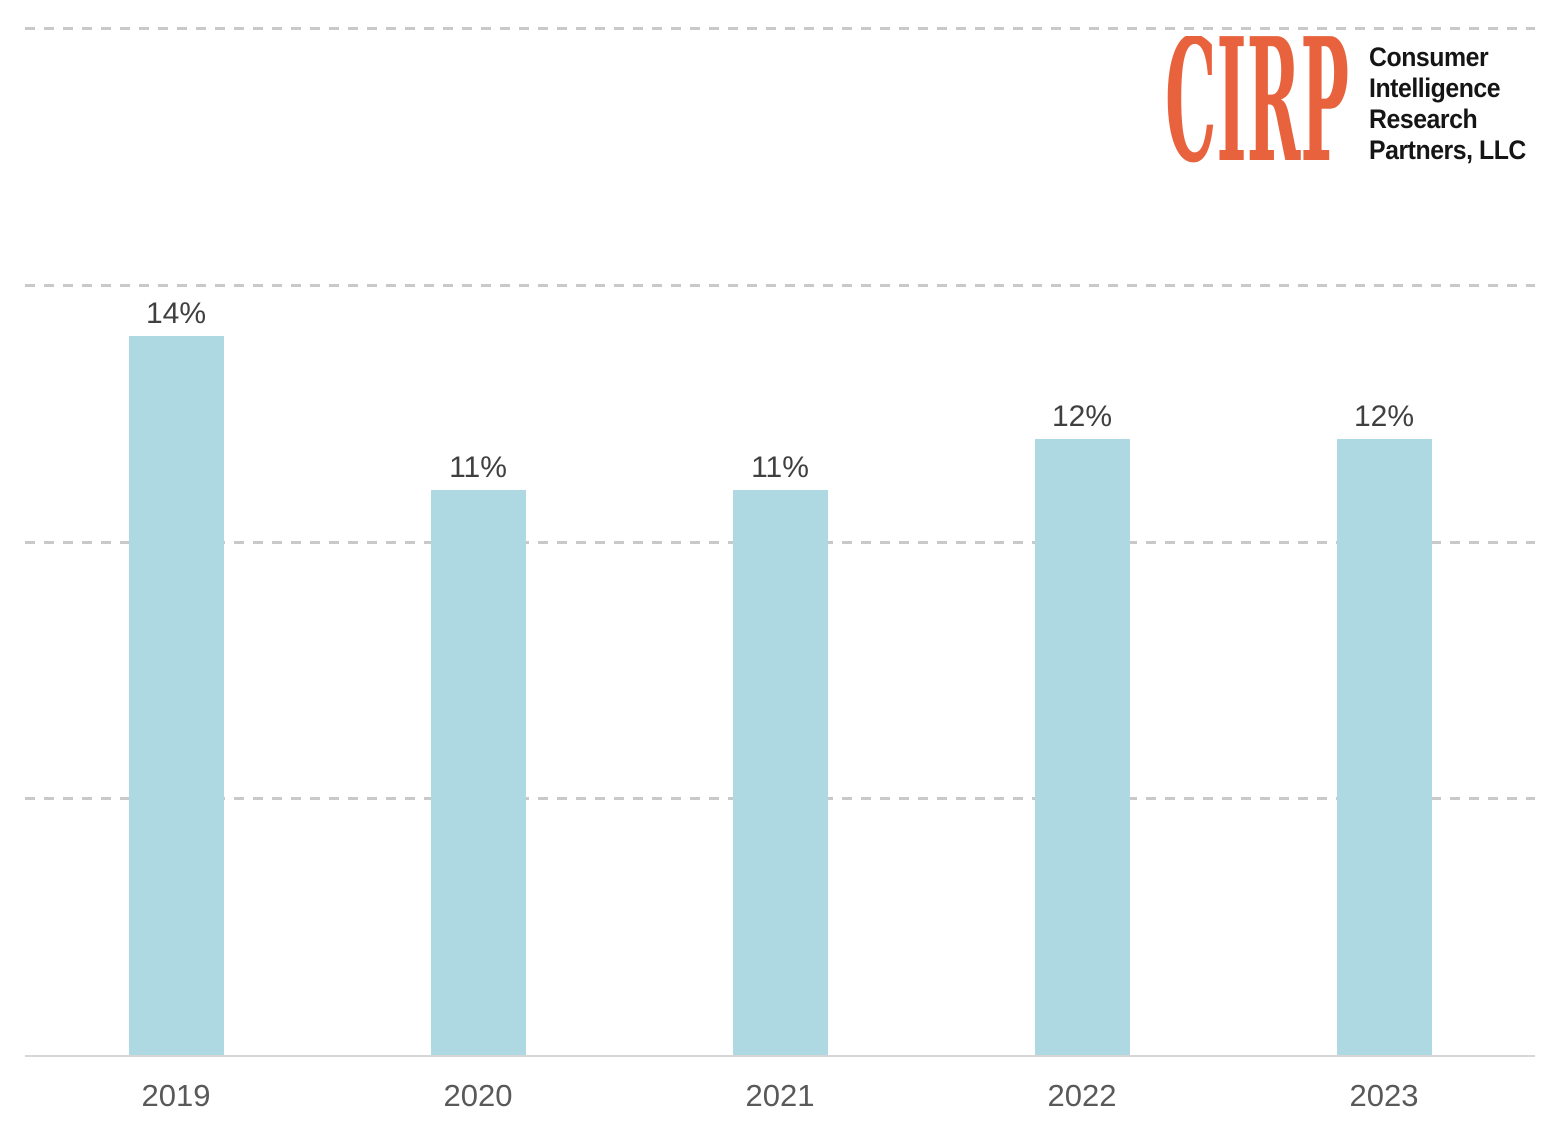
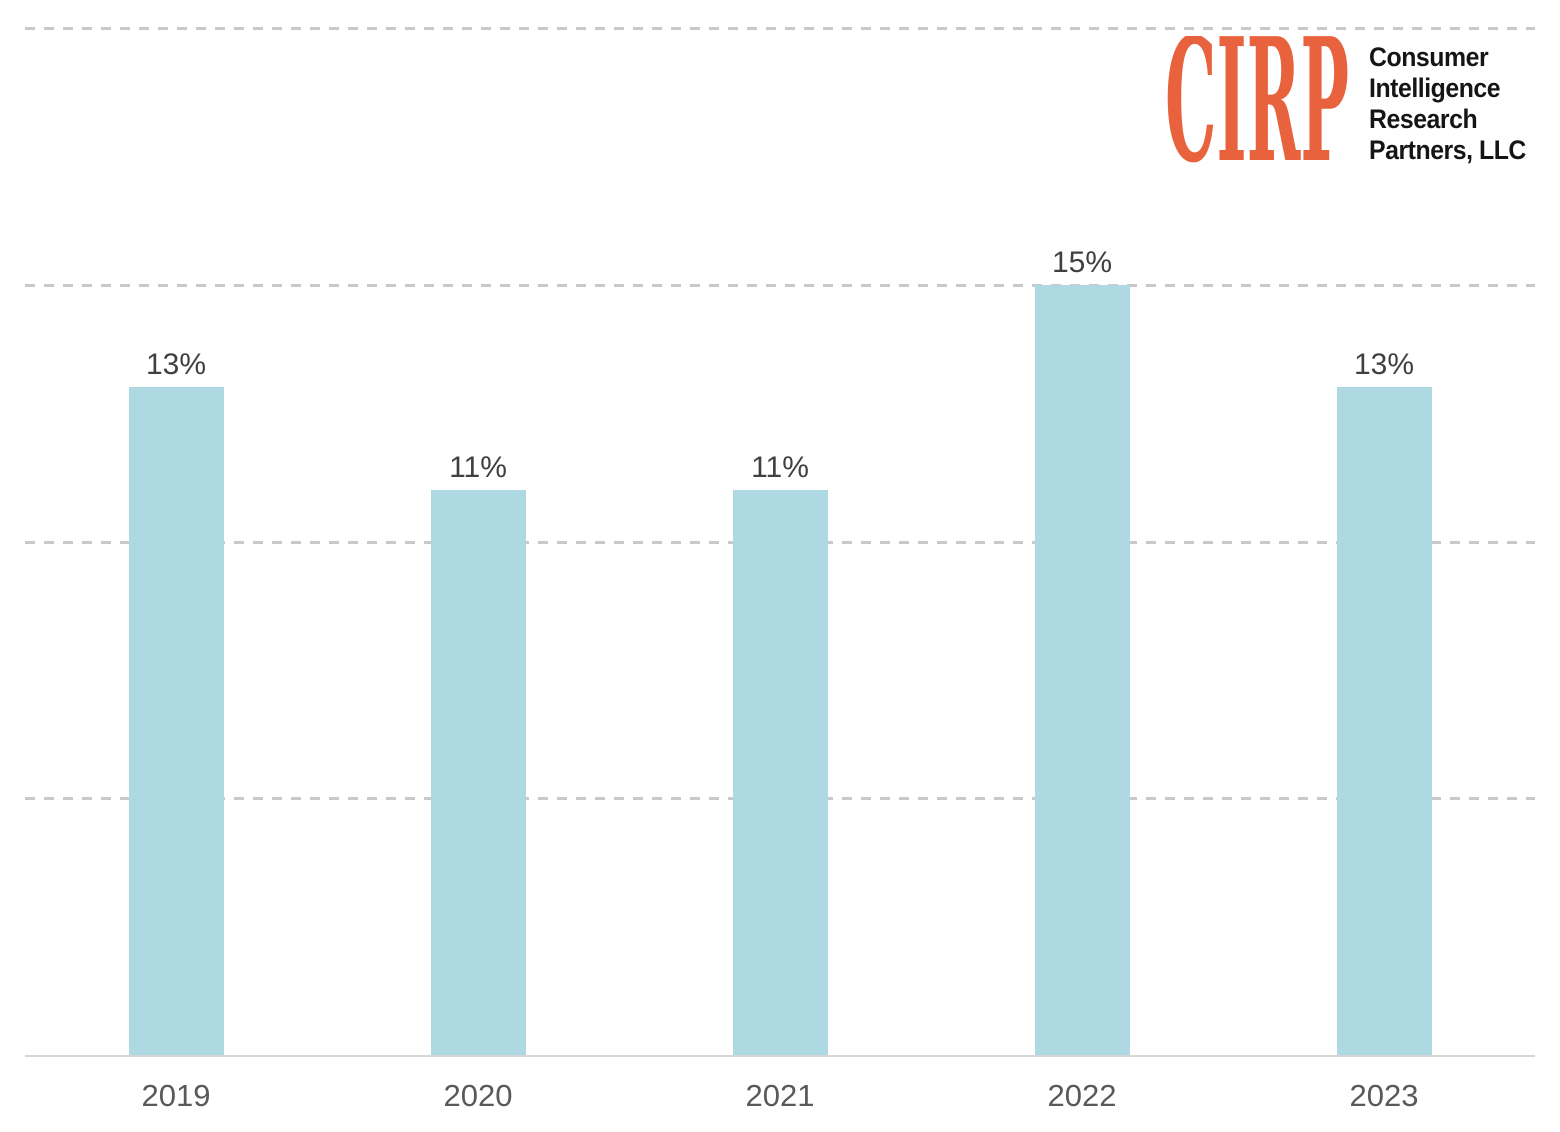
2019: 14% -> 13%
2022: 12% -> 15%
2023: 12% -> 13%
